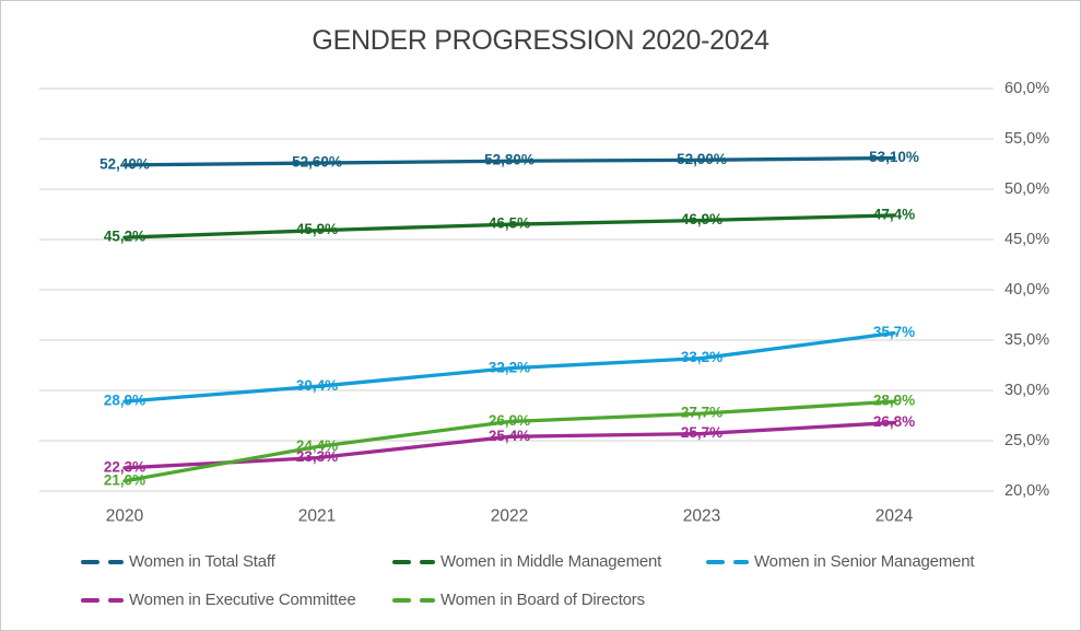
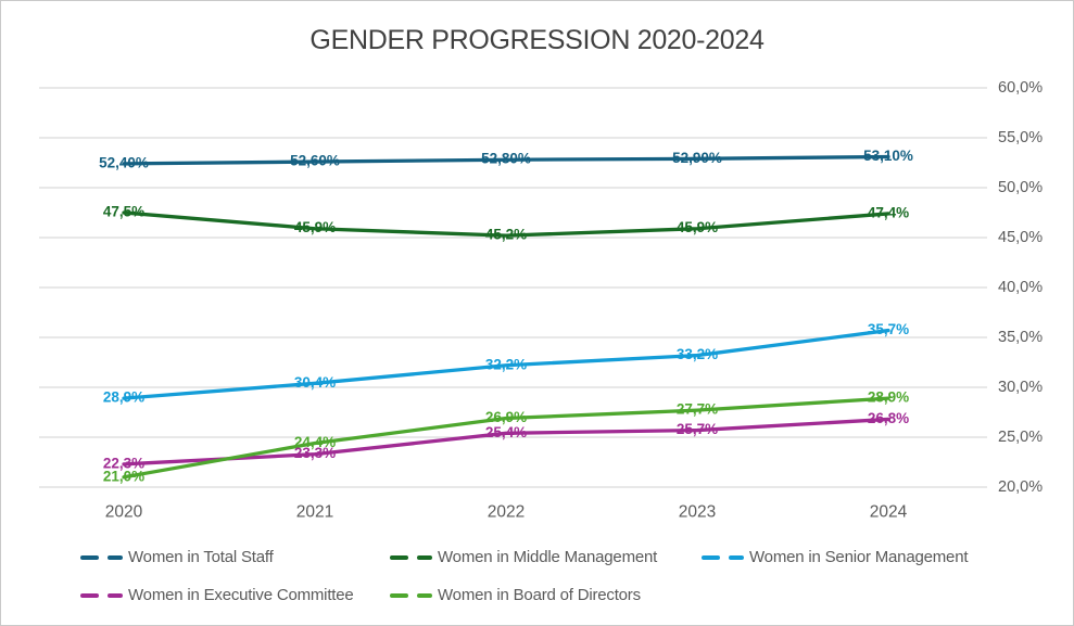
Women in Middle Management/2020: 45,2% -> 47,5%
Women in Middle Management/2022: 46,5% -> 45,2%
Women in Middle Management/2023: 46,9% -> 45,9%
